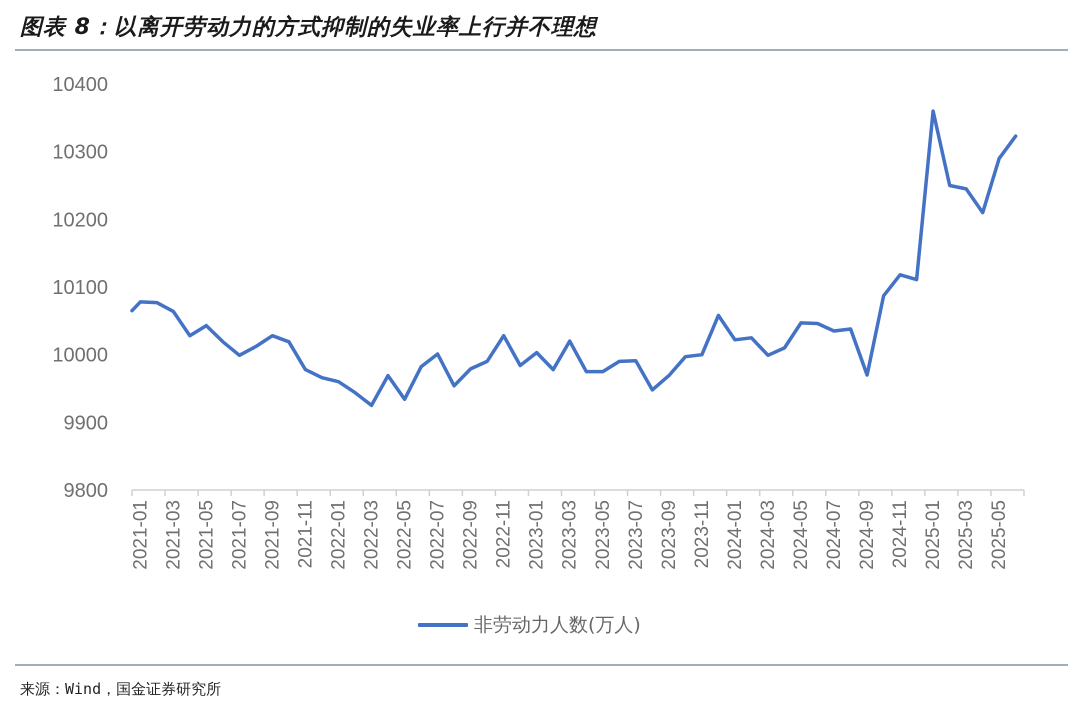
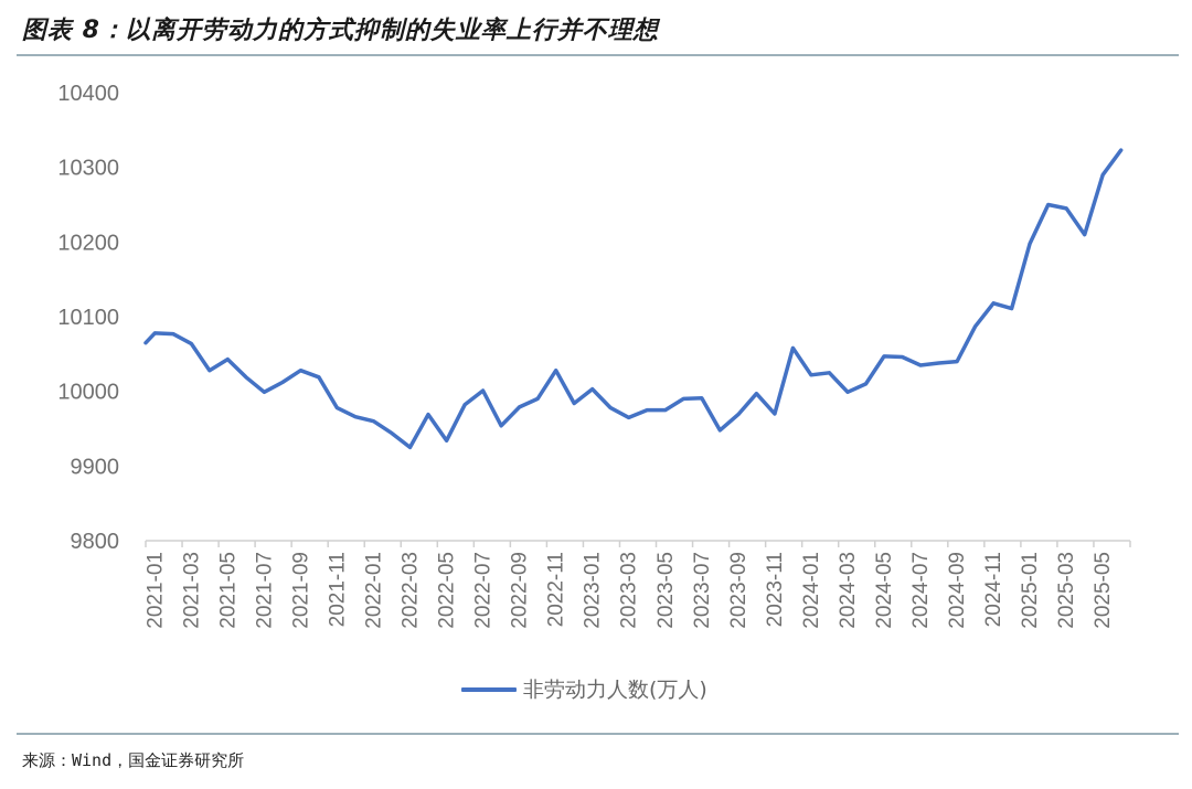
2023-03: 10020 -> 9960
2023-11: 10000 -> 9970
2024-09: 9970 -> 10040
2025-01: 10360 -> 10200
